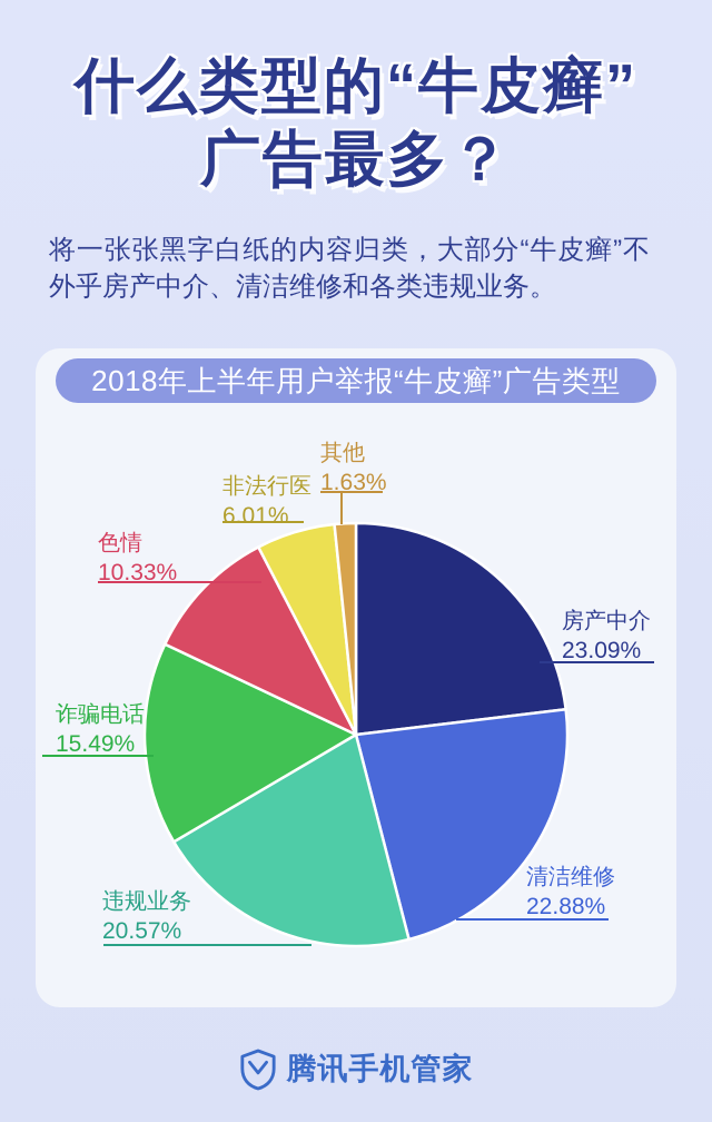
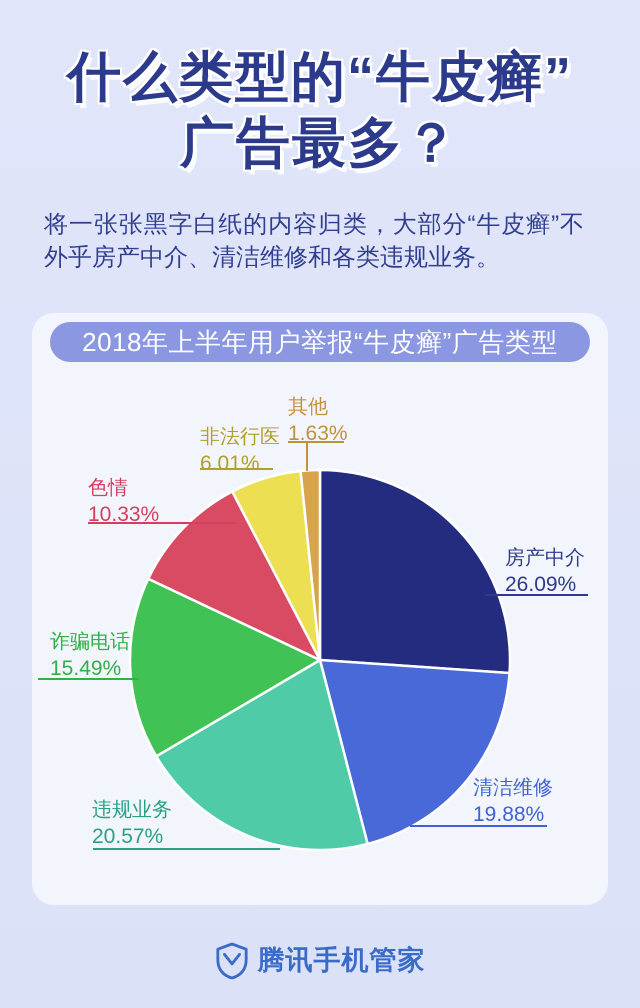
房产中介: 23.09% -> 26.09%
清洁维修: 22.88% -> 19.88%
